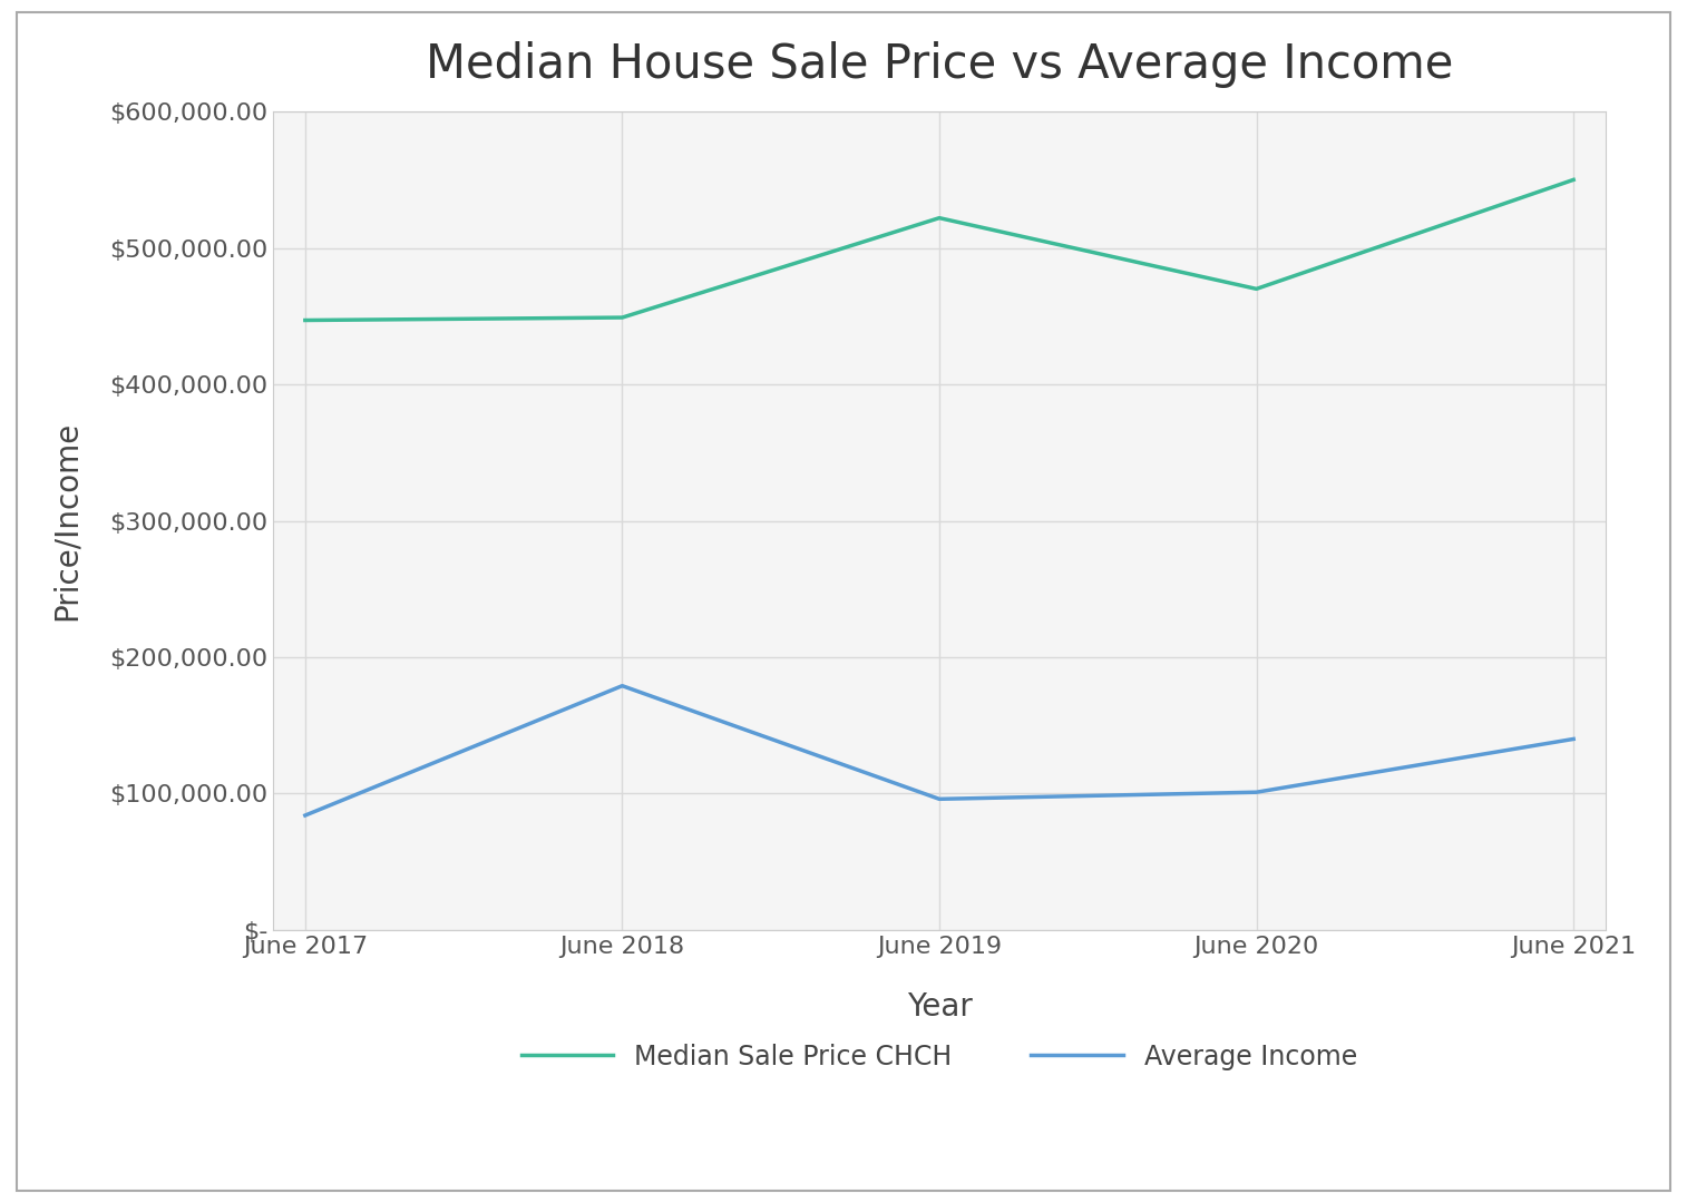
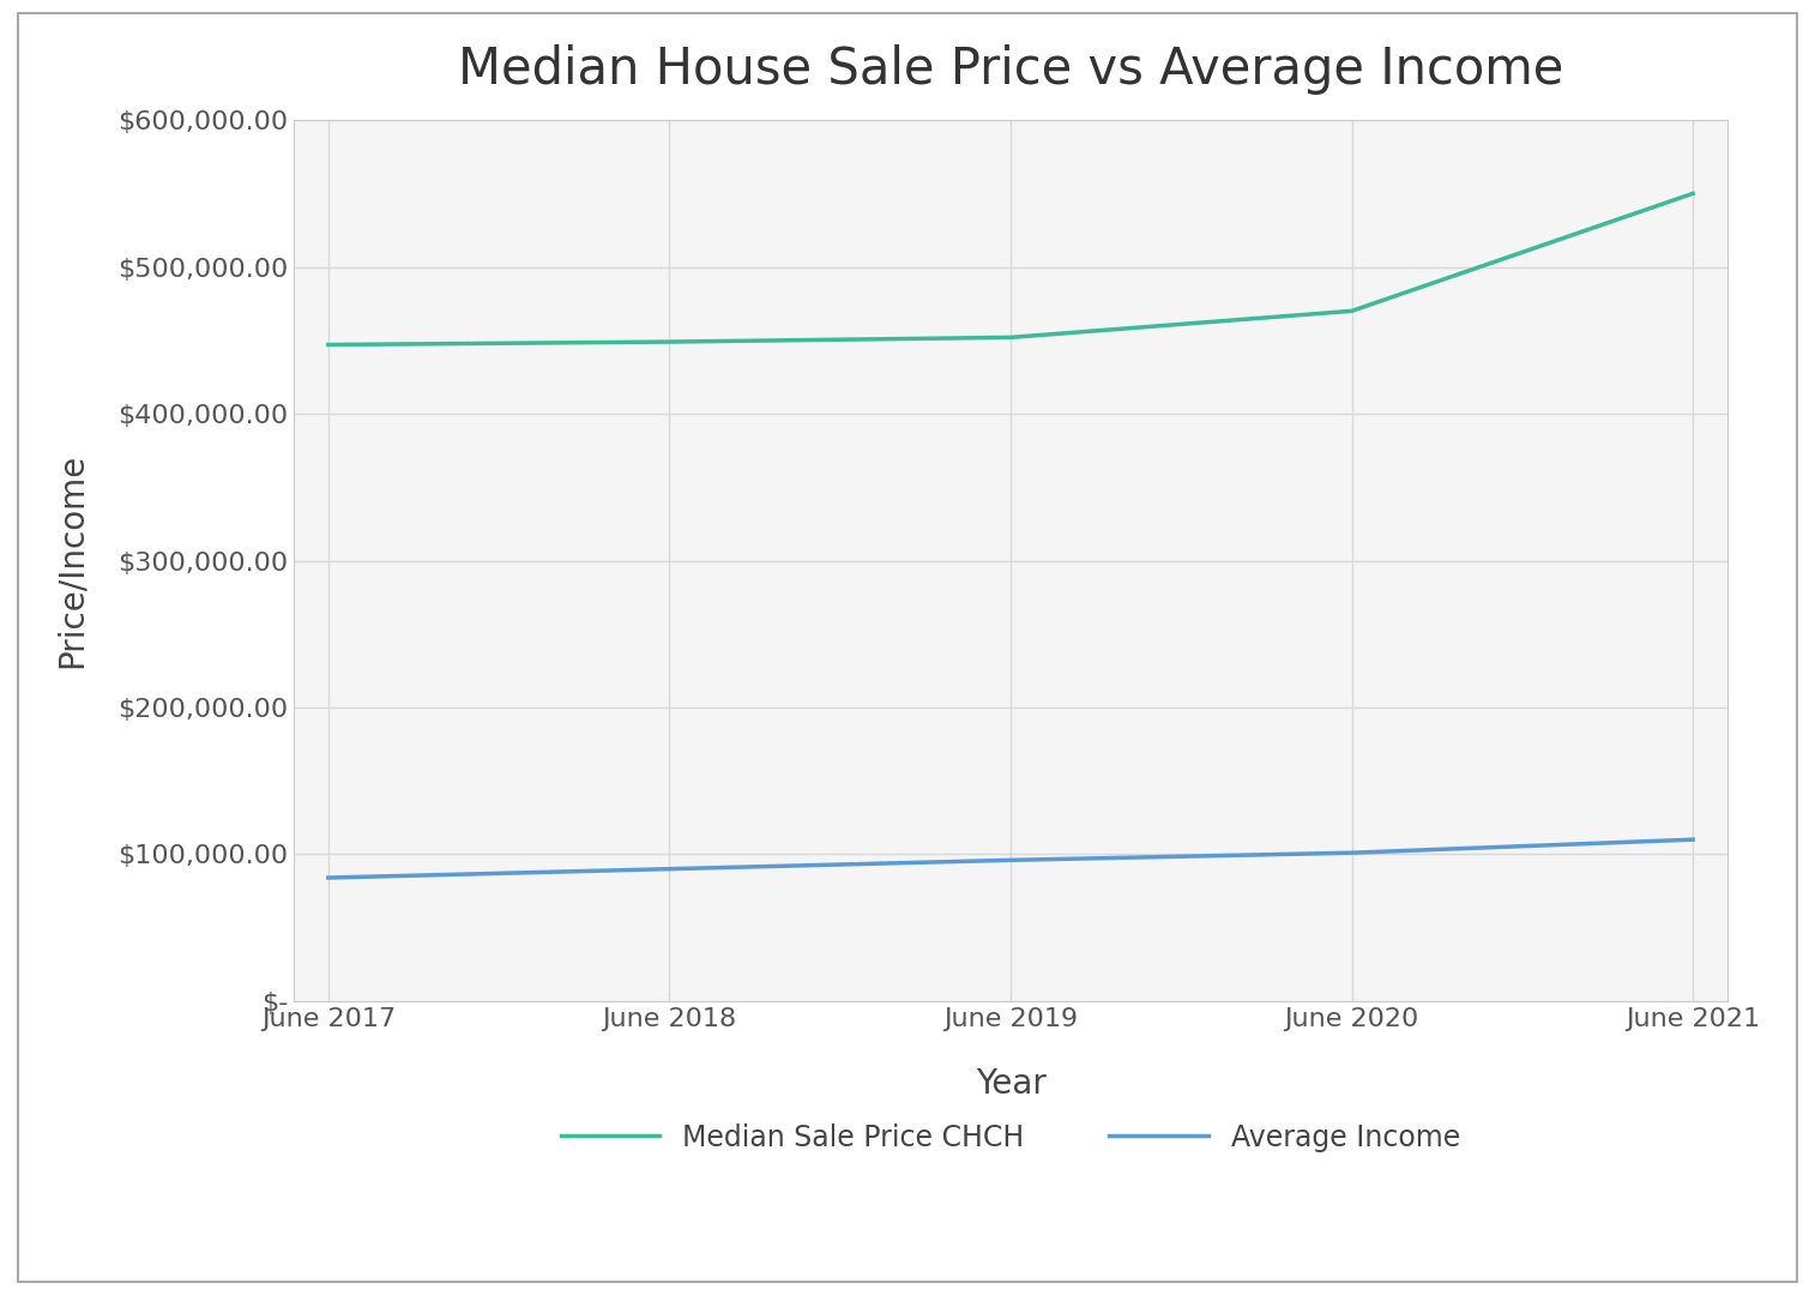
Average Income/June 2018: $179,000 -> $90,000
Median Sale Price CHCH/June 2019: $522,000 -> $452,000
Average Income/June 2021: $140,000 -> $110,000
